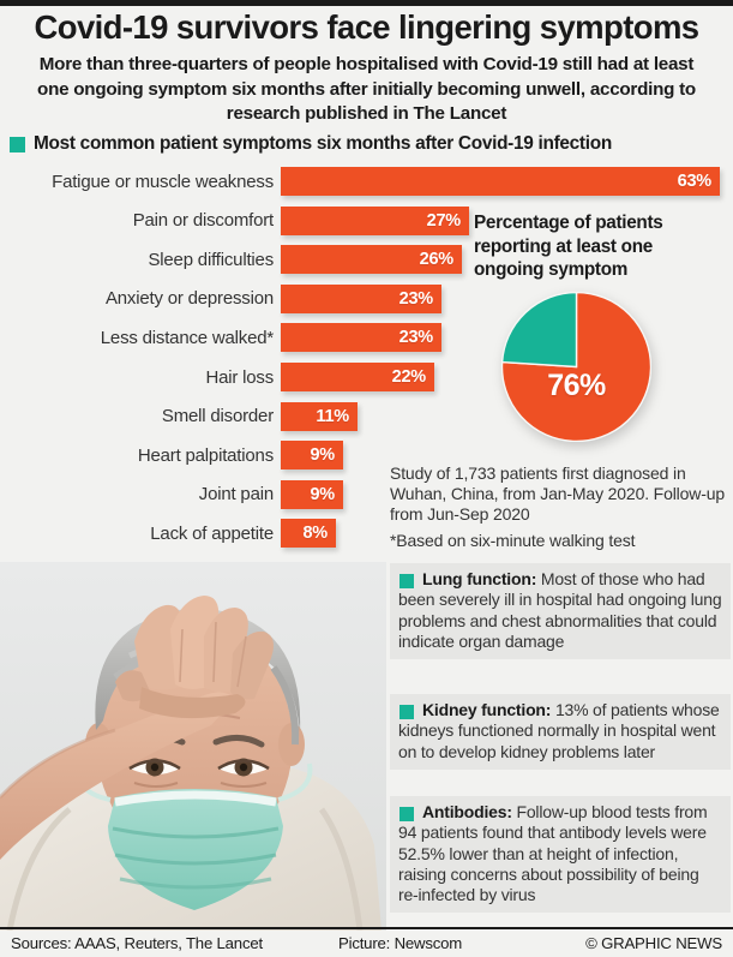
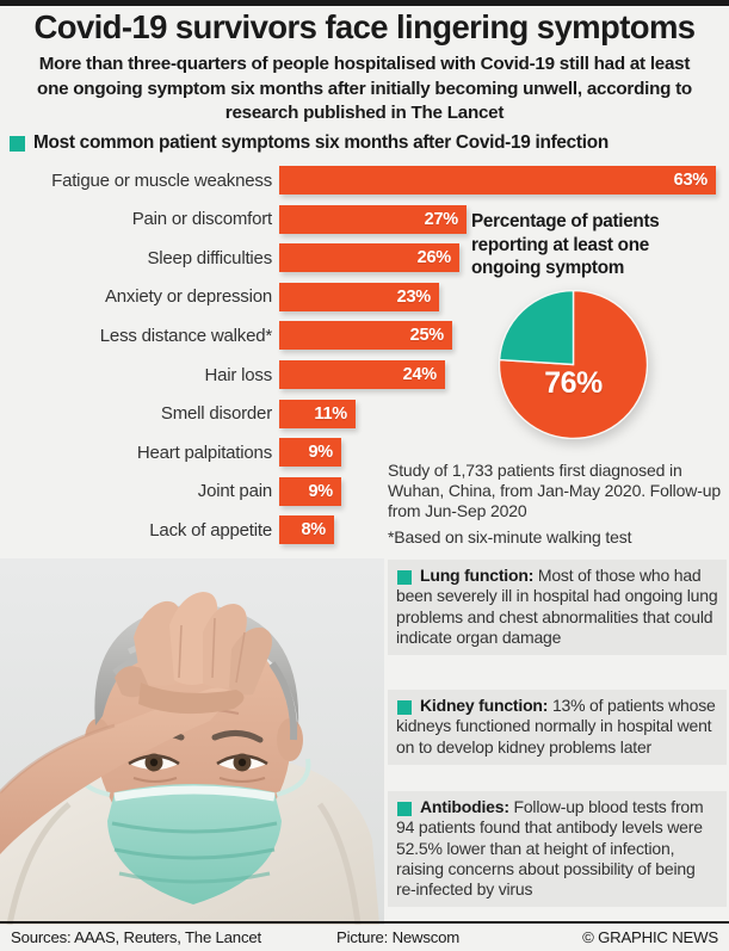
Less distance walked*: 23% -> 25%
Hair loss: 22% -> 24%
